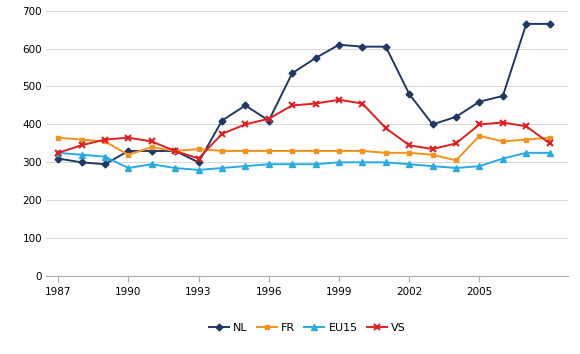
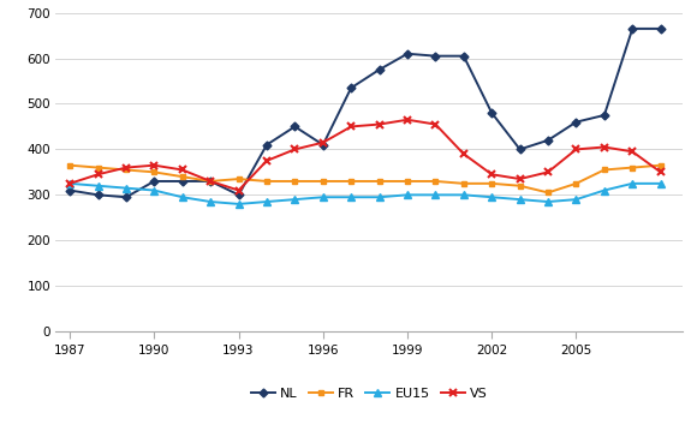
FR/1990: 320 -> 350
EU15/1990: 285 -> 310
FR/2005: 370 -> 325
